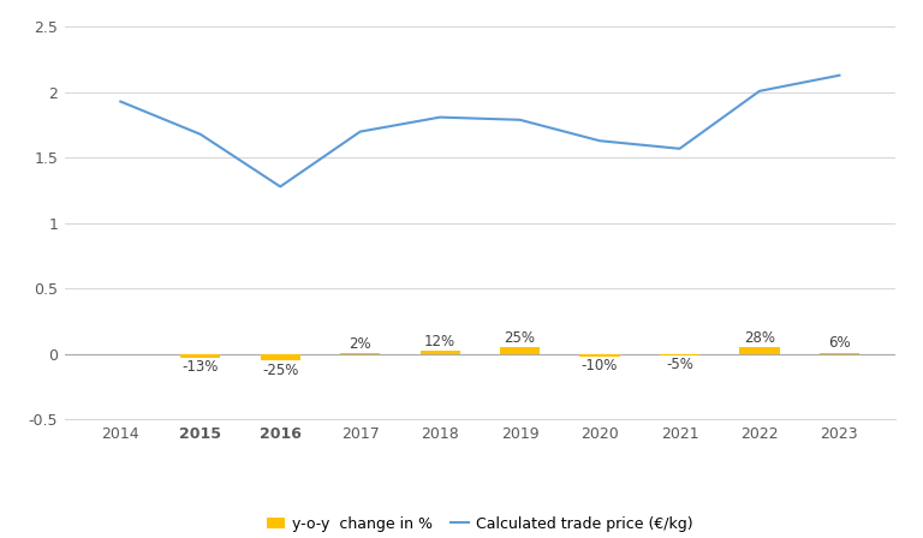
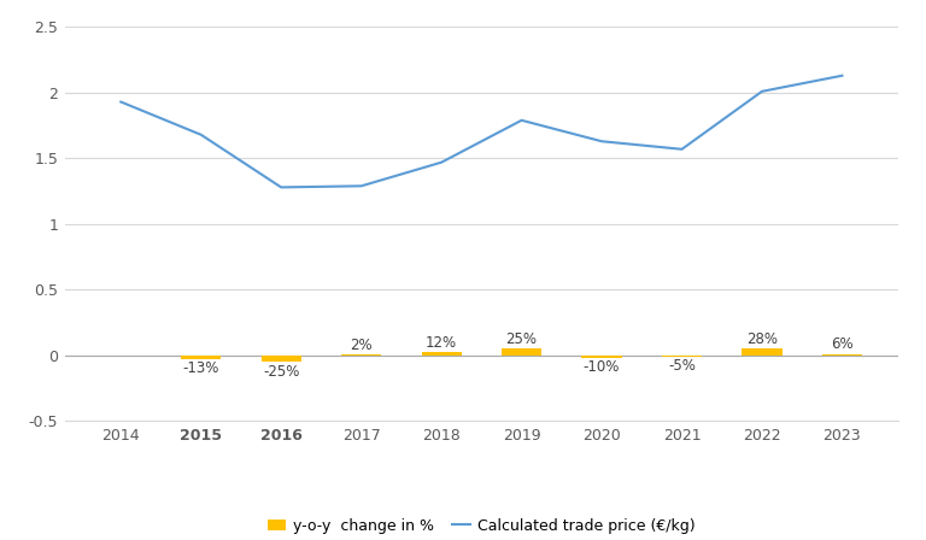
Calculated trade price (€/kg)/2017: 1.70 -> 1.29
Calculated trade price (€/kg)/2018: 1.81 -> 1.47
